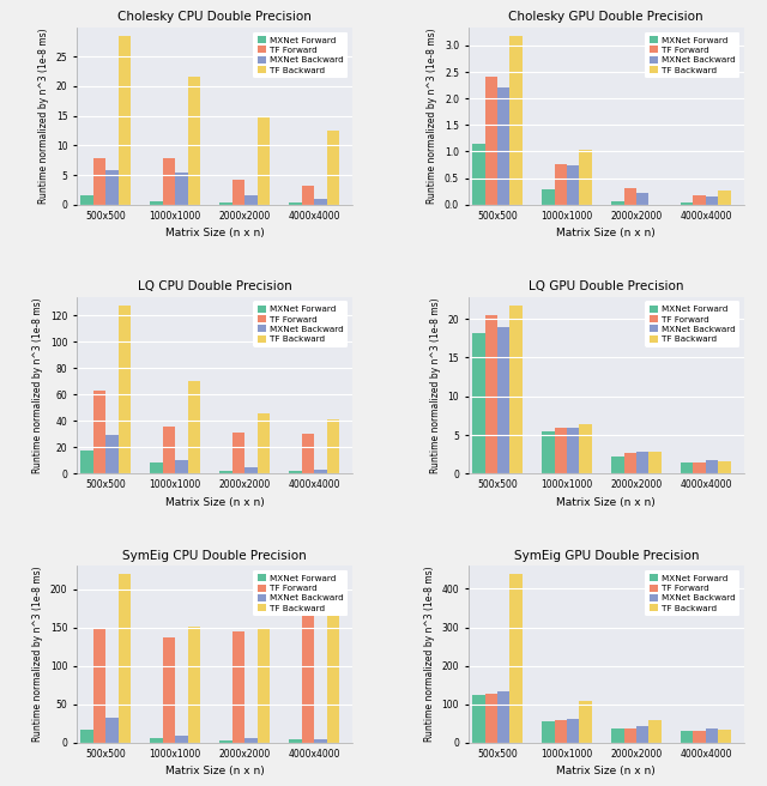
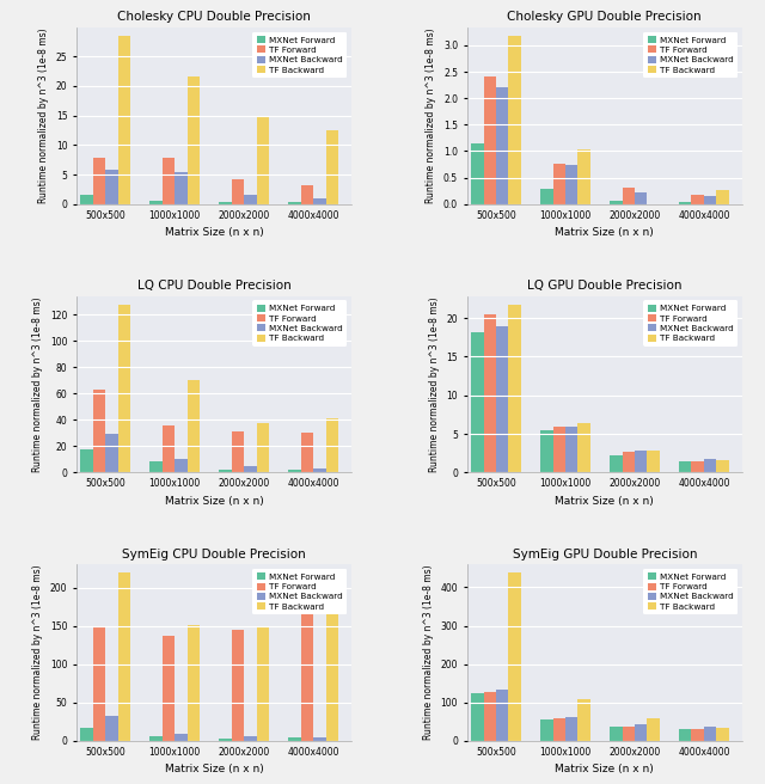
LQ CPU Double Precision/TF Backward/2000x2000: 46 -> 38
